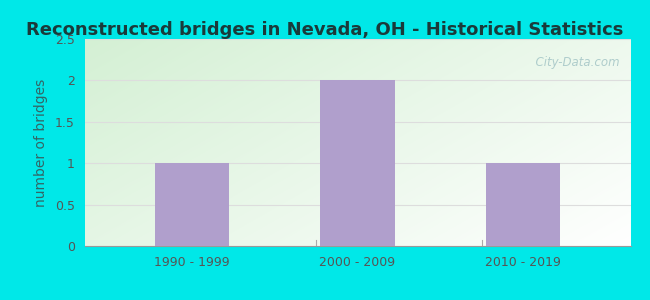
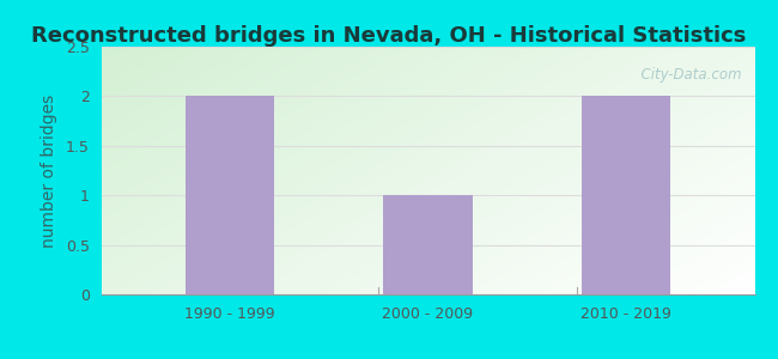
1990 - 1999: 1 -> 2
2000 - 2009: 2 -> 1
2010 - 2019: 1 -> 2
